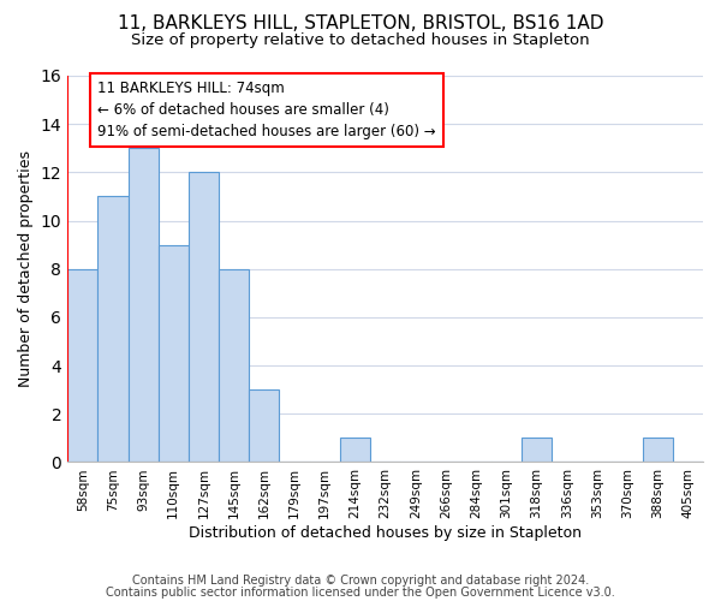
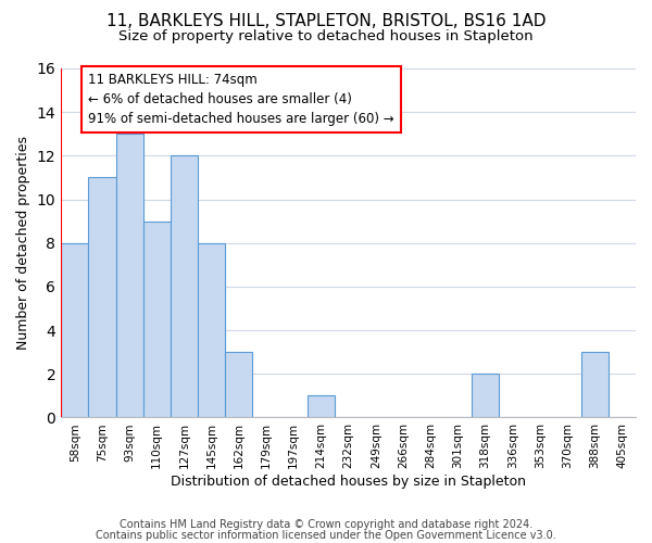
318sqm: 1 -> 2
388sqm: 1 -> 3
